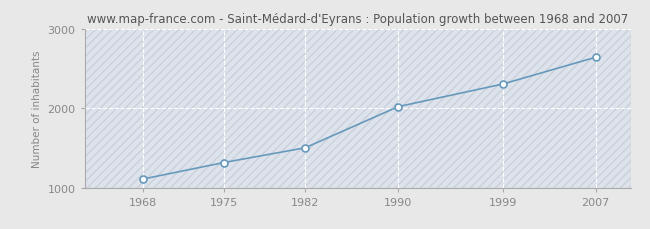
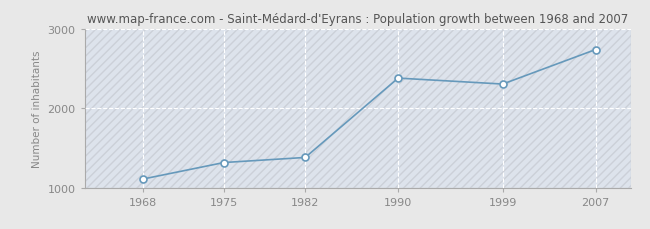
1982: 1500 -> 1380
1990: 2020 -> 2380
2007: 2640 -> 2740
